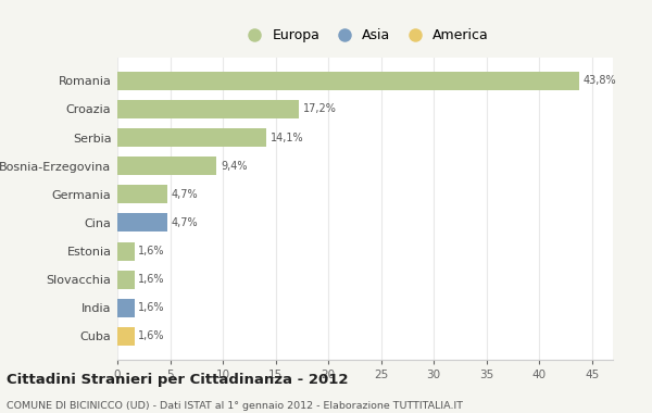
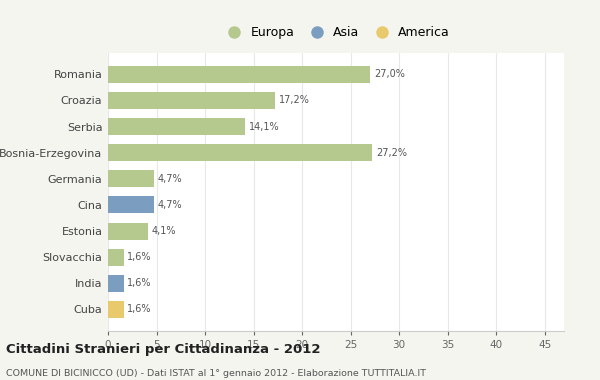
Romania: 43,8% -> 27,0%
Bosnia-Erzegovina: 9,4% -> 27,2%
Estonia: 1,6% -> 4,1%
